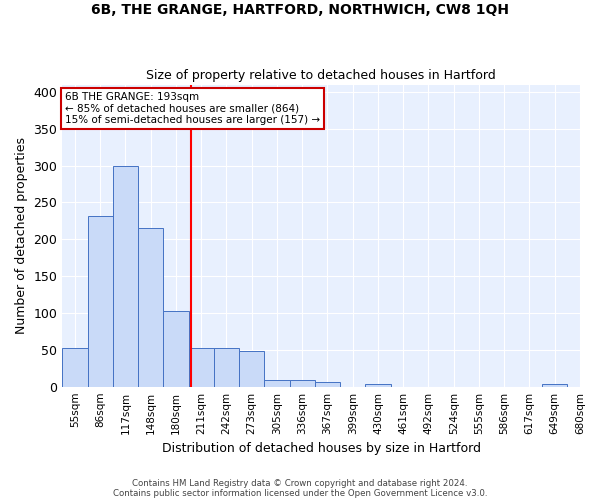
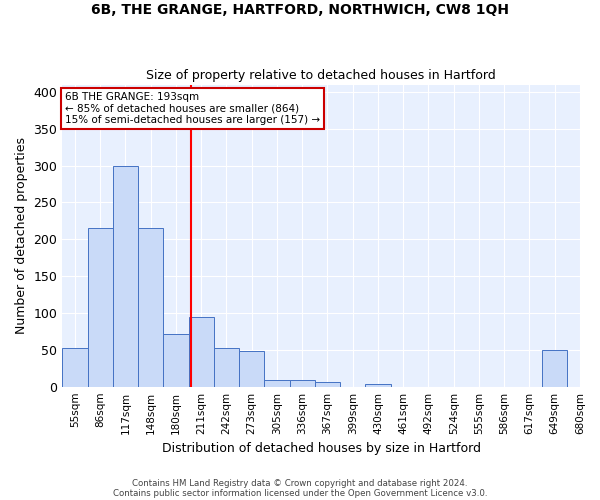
86sqm: 232 -> 216
180sqm: 103 -> 72
211sqm: 53 -> 94
649sqm: 3 -> 50
